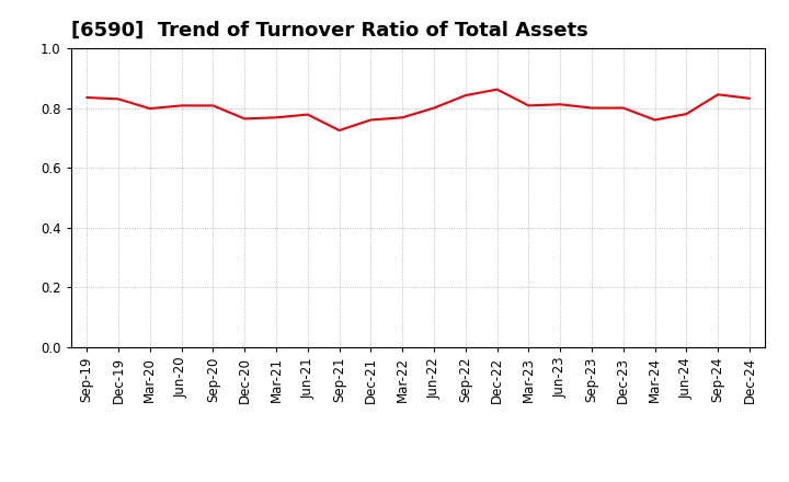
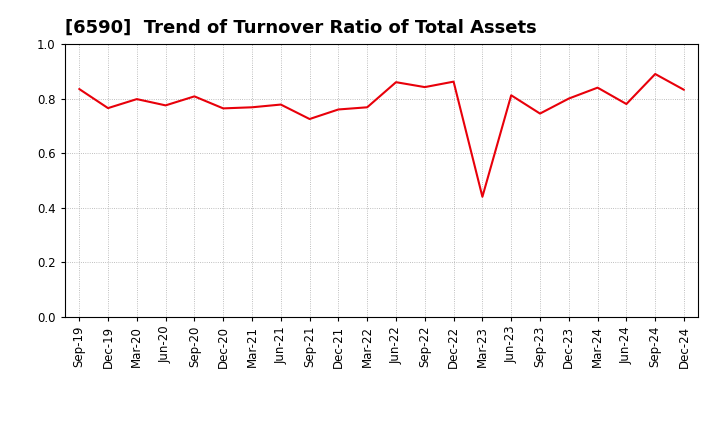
Dec-19: 0.830 -> 0.765
Jun-20: 0.808 -> 0.775
Jun-22: 0.800 -> 0.860
Mar-23: 0.808 -> 0.440
Sep-23: 0.800 -> 0.745
Mar-24: 0.760 -> 0.840
Sep-24: 0.845 -> 0.890
